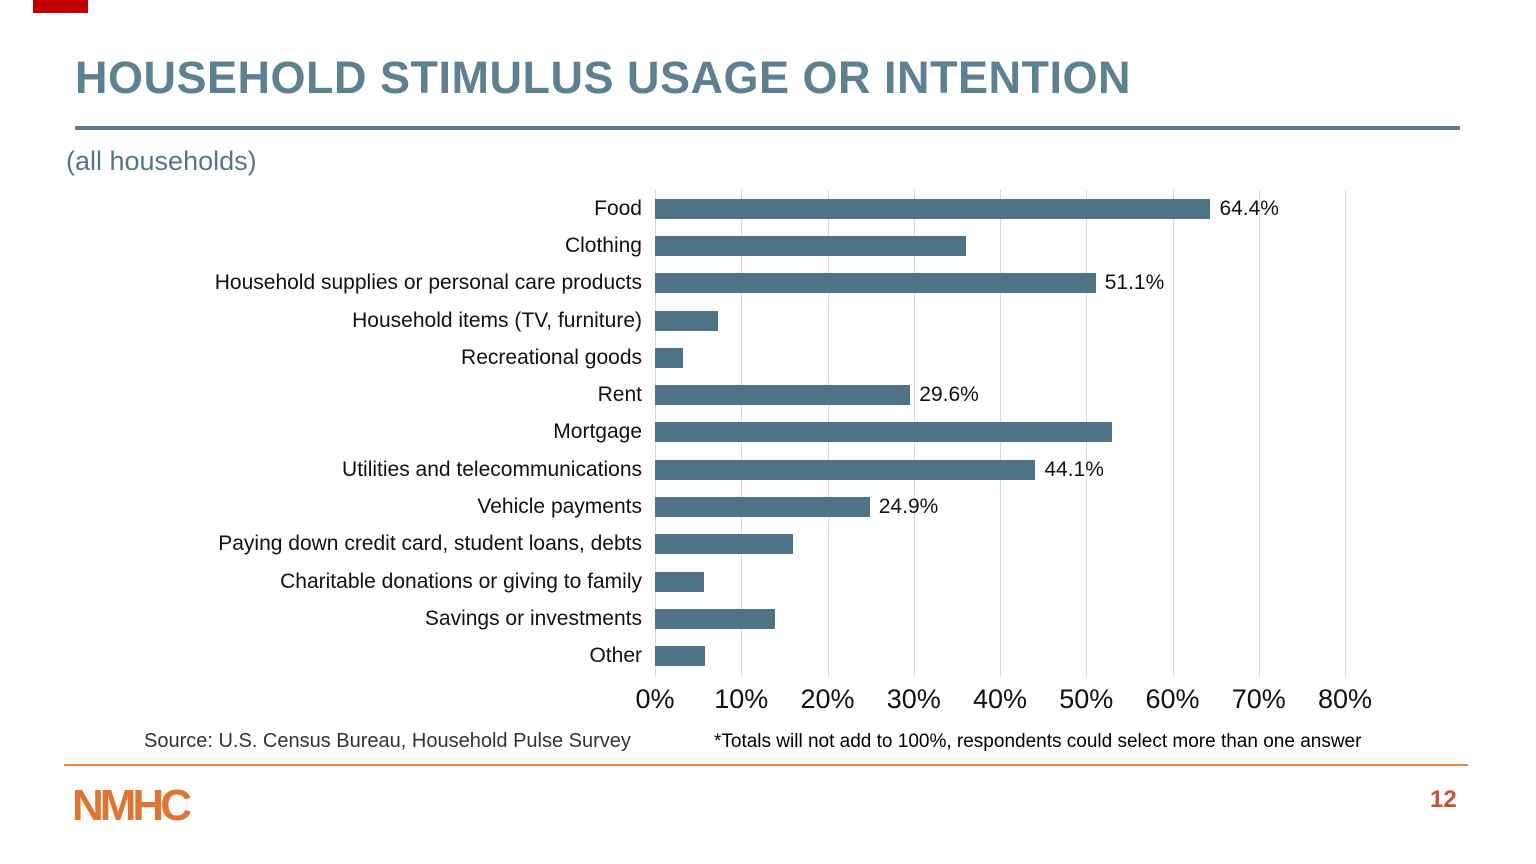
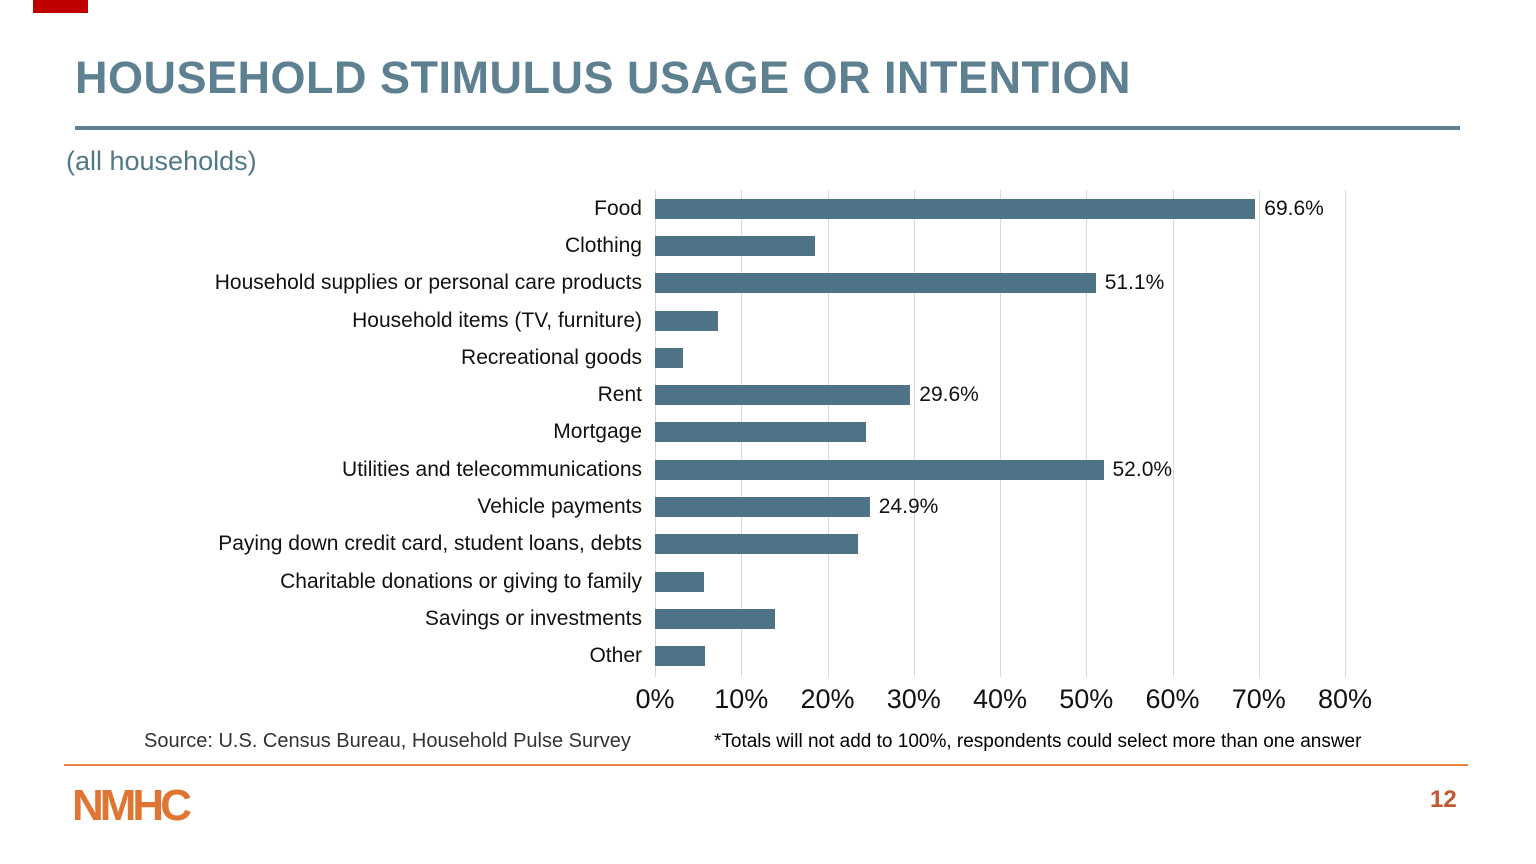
Food: 64.4% -> 69.6%
Clothing: 36% -> 19%
Mortgage: 53% -> 24%
Utilities and telecommunications: 44.1% -> 52.0%
Paying down credit card, student loans, debts: 16% -> 24%
